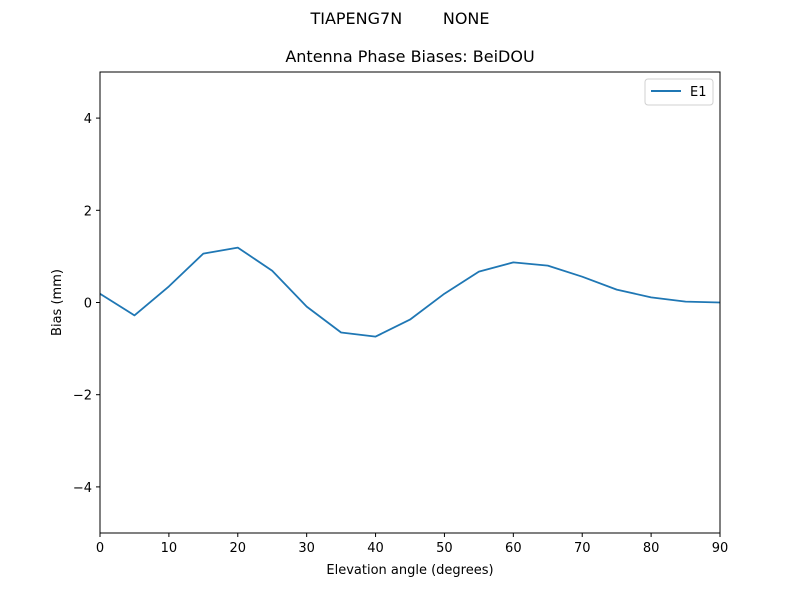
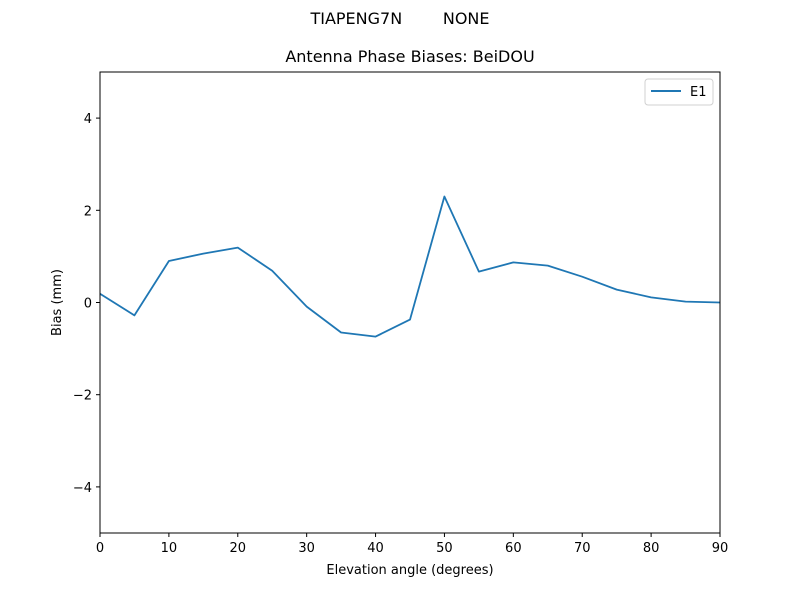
10: 0.3 -> 0.9
50: 0.2 -> 2.3
